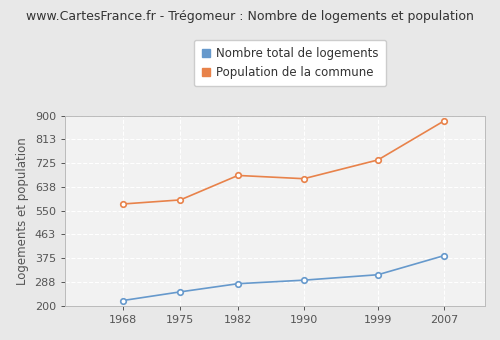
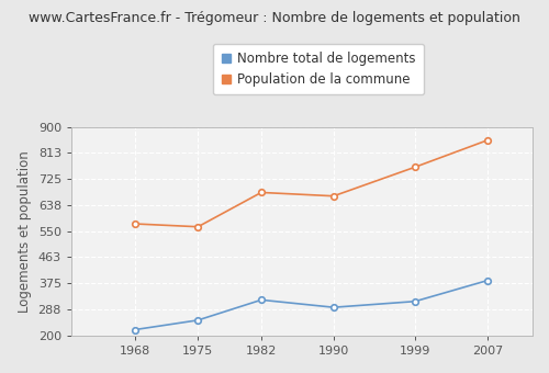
Population de la commune/1975: 590 -> 565
Nombre total de logements/1982: 282 -> 320
Population de la commune/1999: 737 -> 765
Population de la commune/2007: 880 -> 855
